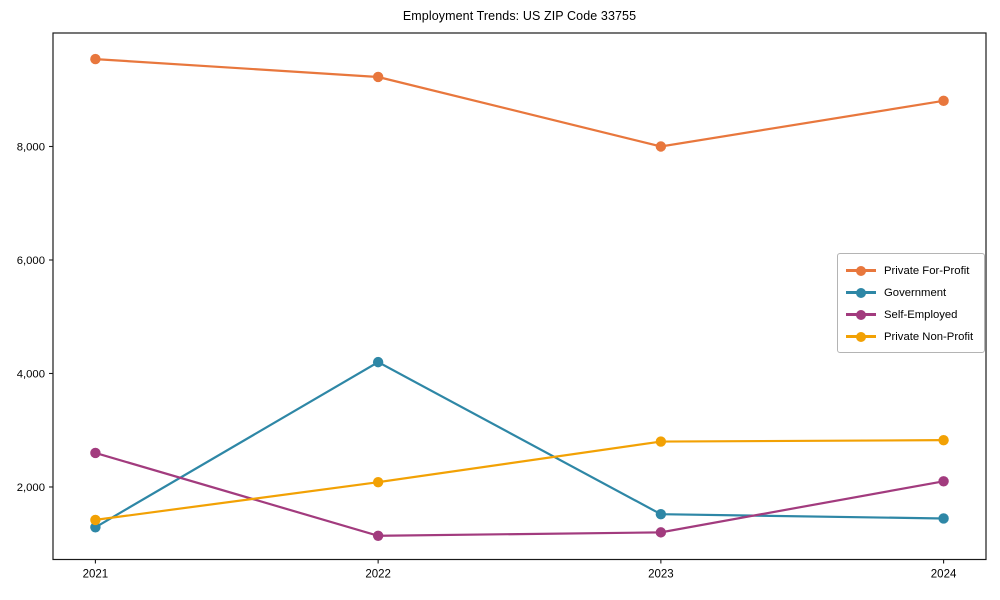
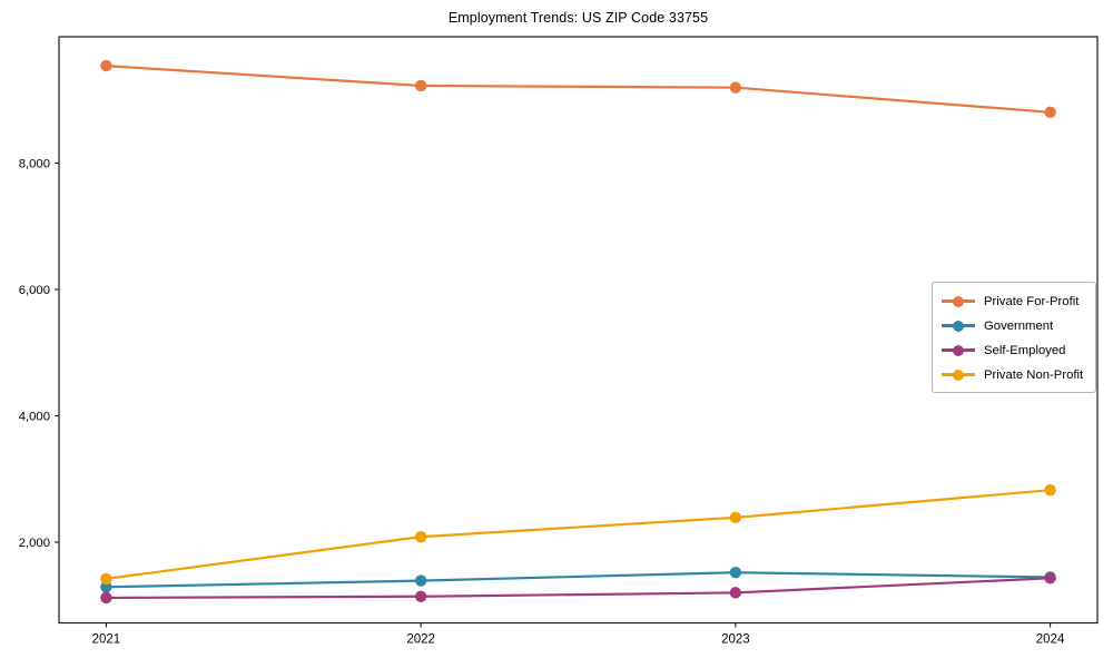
Self-Employed/2021: 2600 -> 1100
Government/2022: 4200 -> 1400
Private For-Profit/2023: 8000 -> 9200
Private Non-Profit/2023: 2800 -> 2400
Self-Employed/2024: 2100 -> 1400
